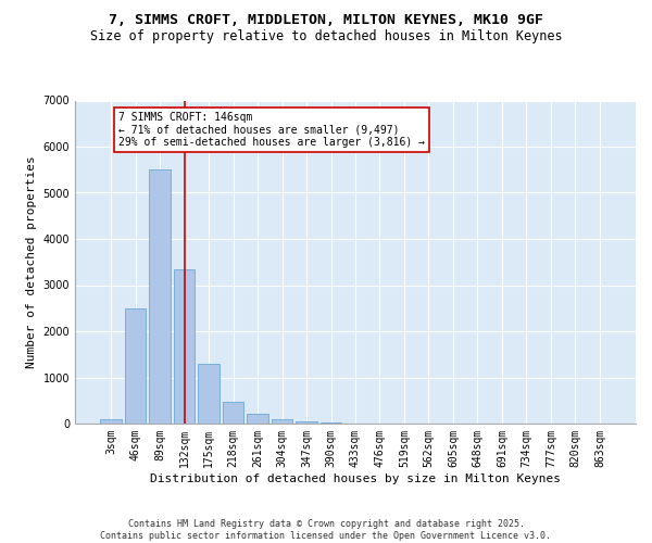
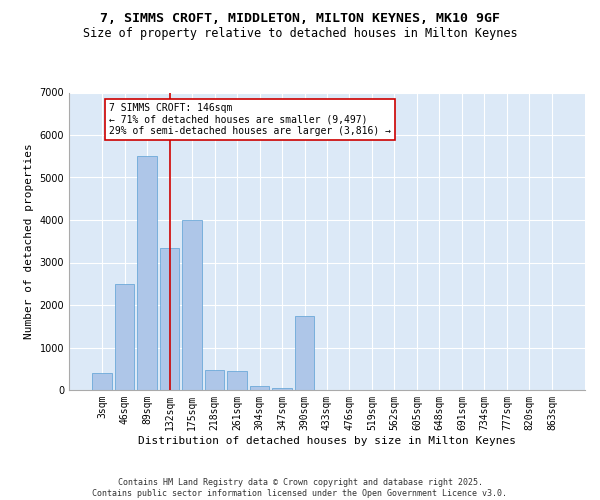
3sqm: 100 -> 400
175sqm: 1300 -> 4000
261sqm: 220 -> 450
390sqm: 30 -> 1750
